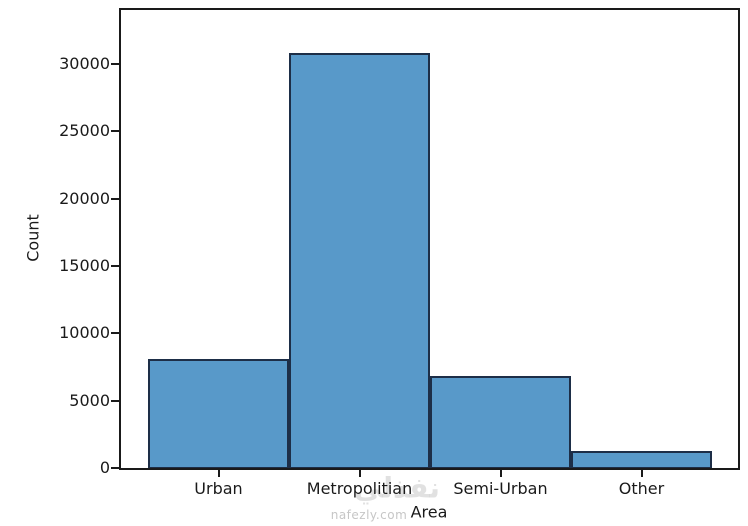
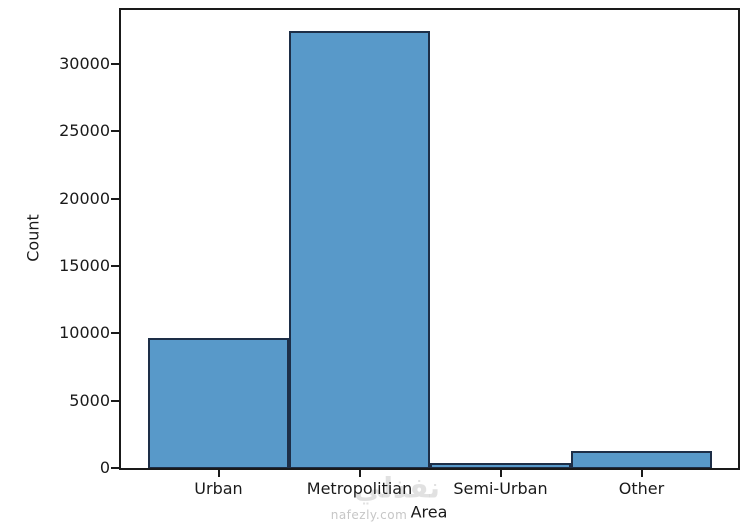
Urban: 8100 -> 9600
Metropolitian: 30800 -> 32400
Semi-Urban: 6800 -> 400
